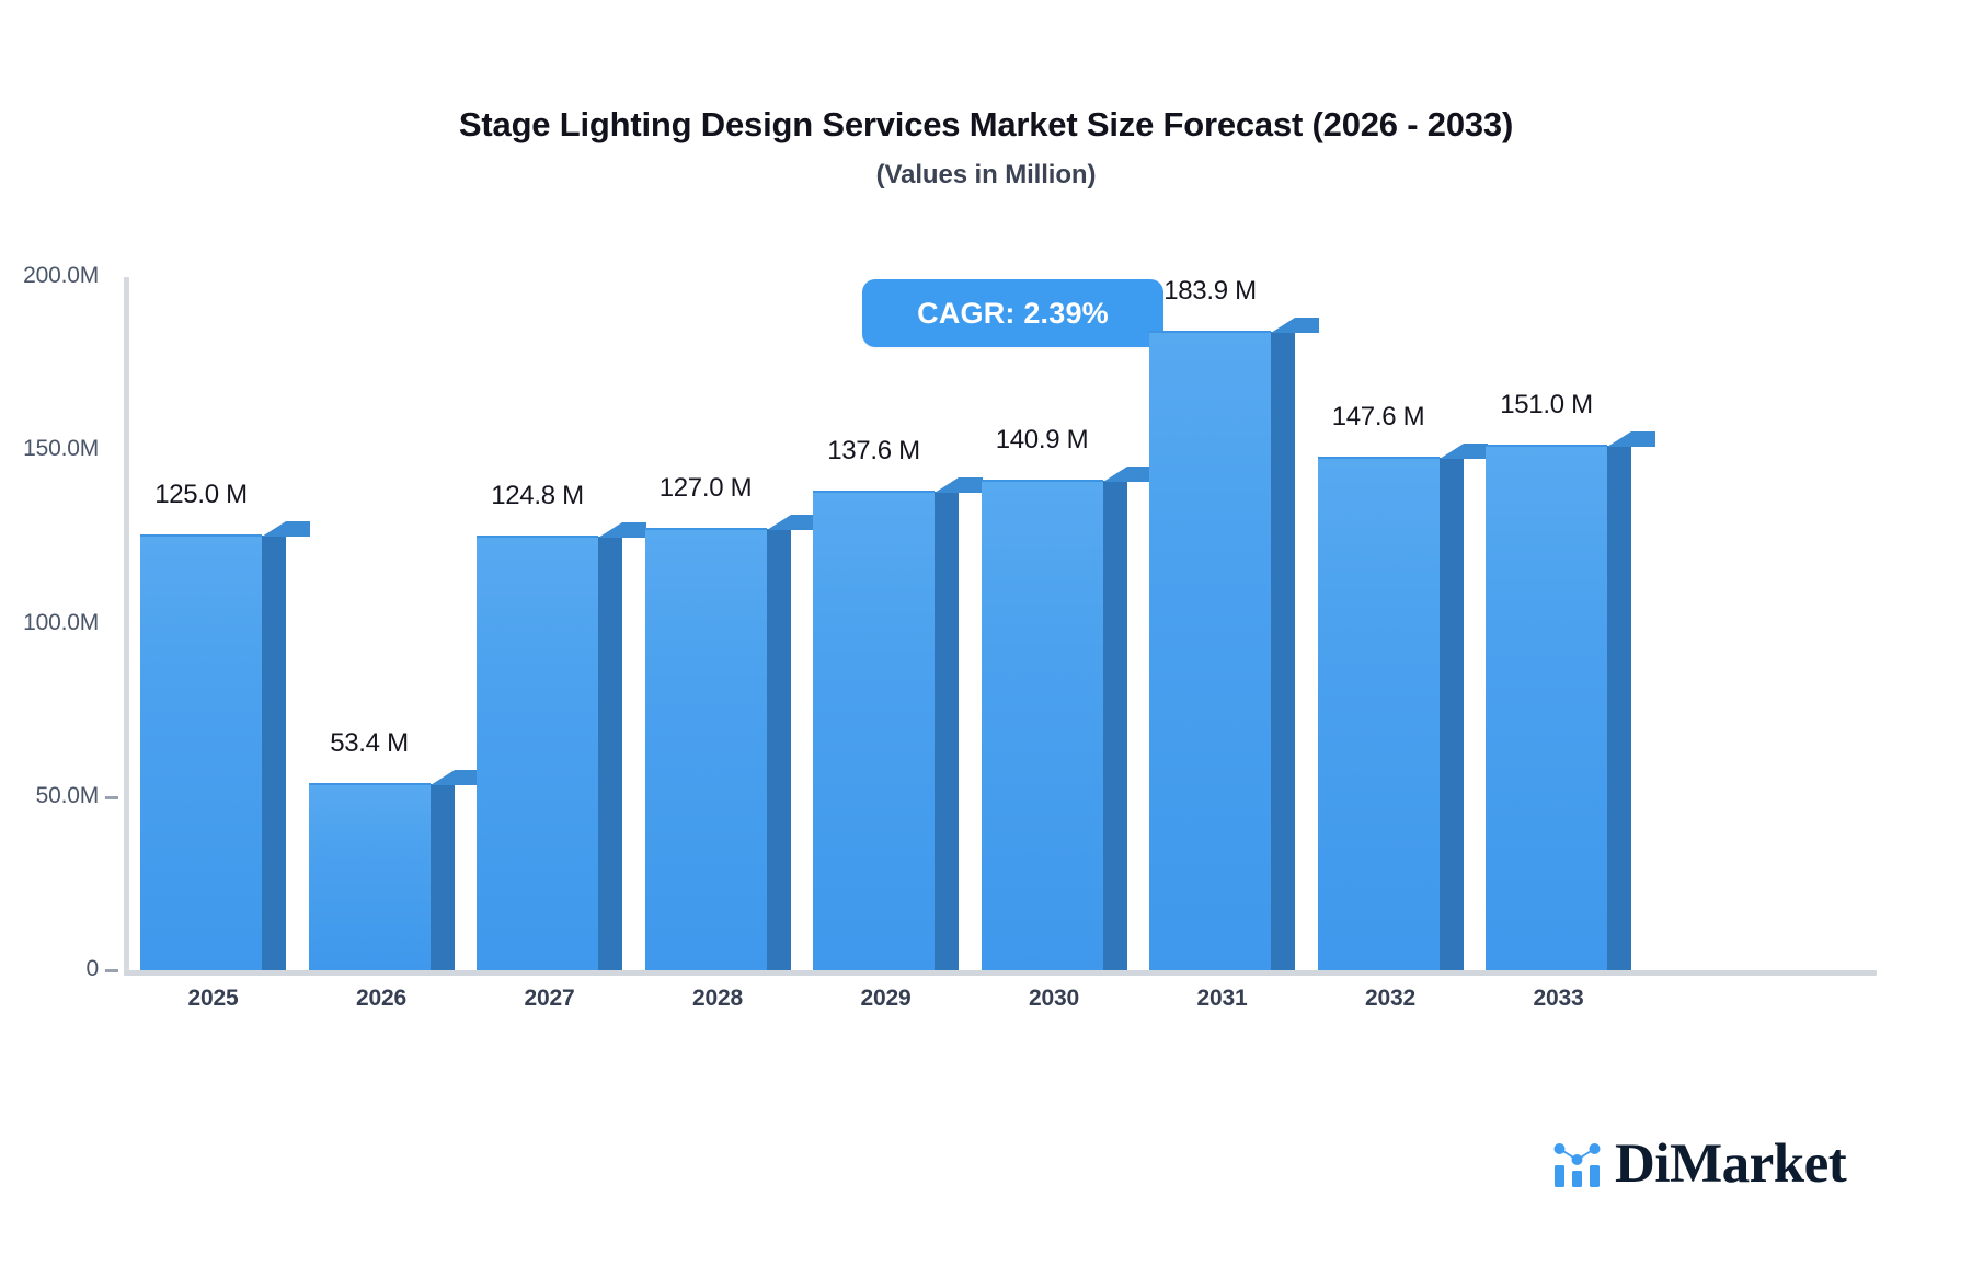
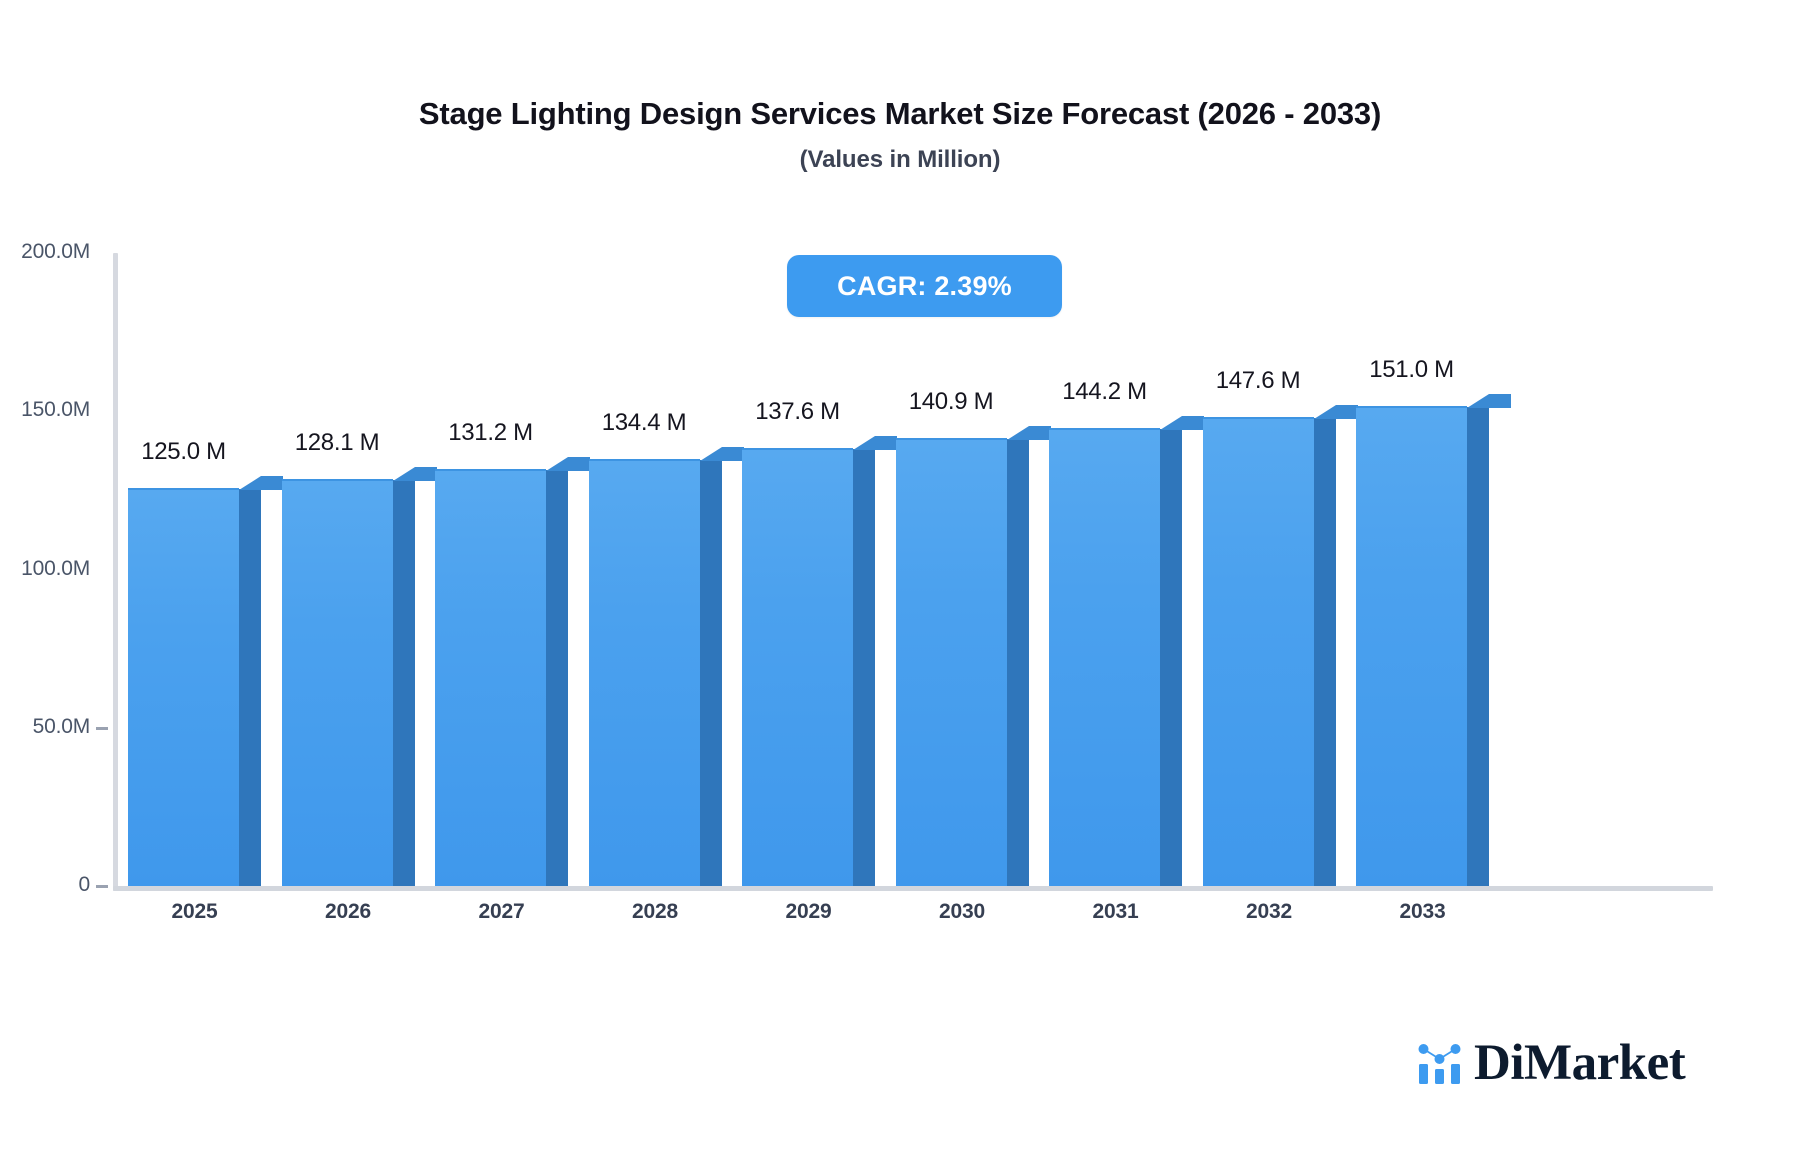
2026: 53.4 -> 128.1
2027: 124.8 -> 131.2
2028: 127.0 -> 134.4
2031: 183.9 -> 144.2
